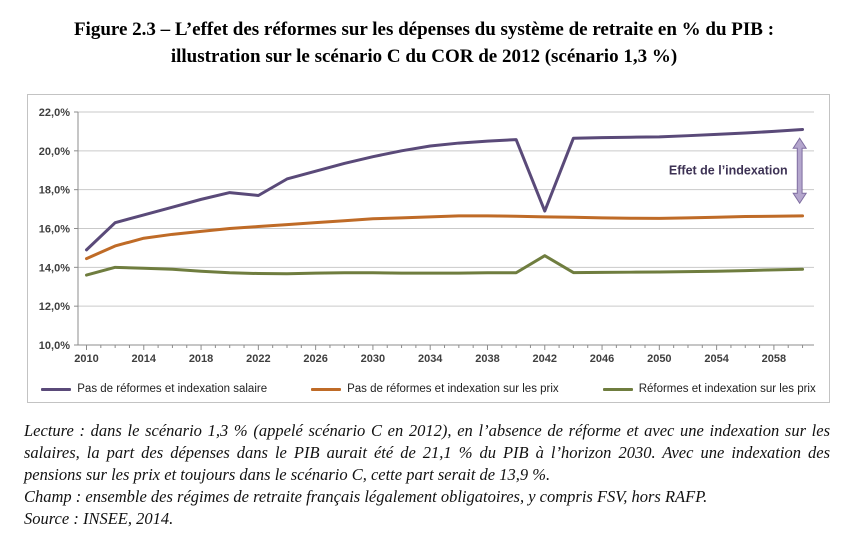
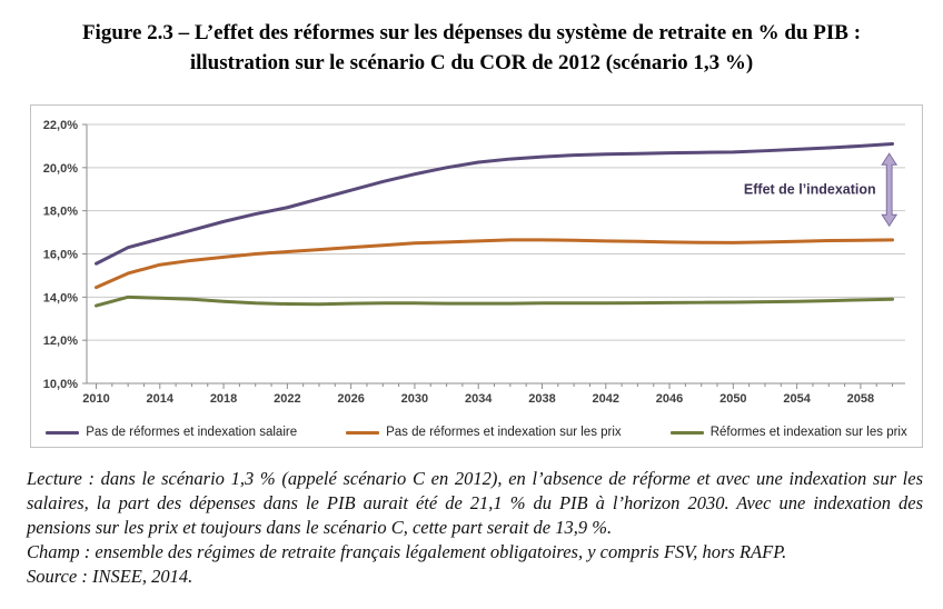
Pas de réformes et indexation salaire/2010: 14,9% -> 15,6%
Pas de réformes et indexation salaire/2022: 17,7% -> 18,1%
Pas de réformes et indexation salaire/2042: 16,9% -> 20,6%
Réformes et indexation sur les prix/2042: 14,6% -> 13,7%
